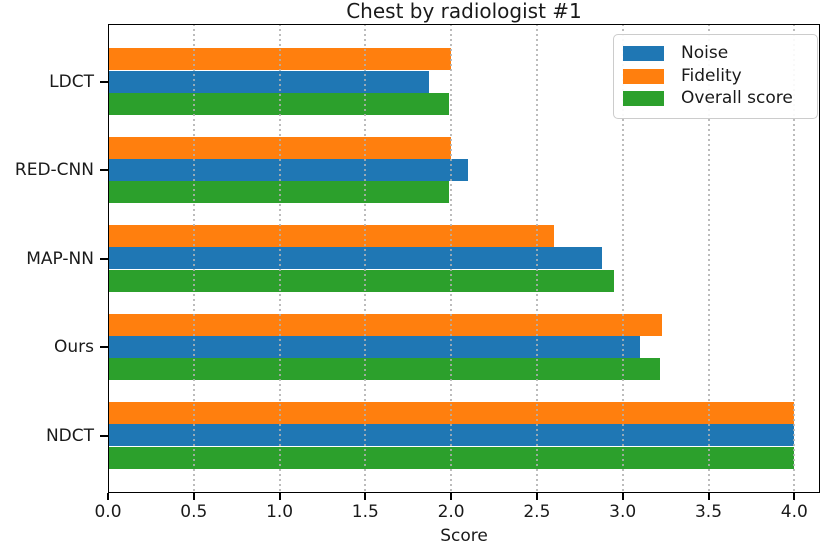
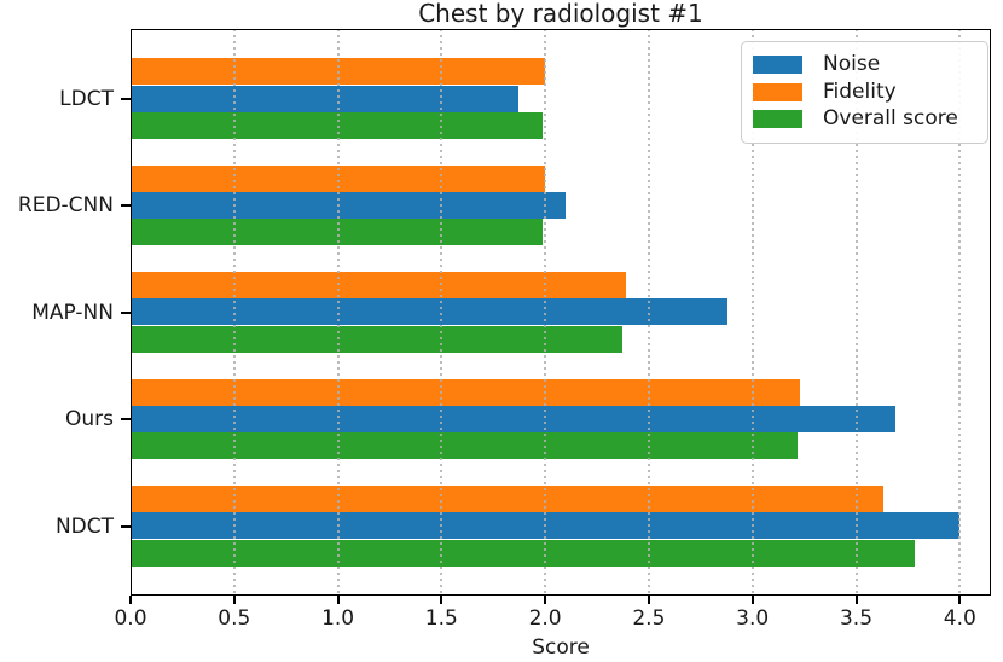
Fidelity/MAP-NN: 2.60 -> 2.39
Overall score/MAP-NN: 2.95 -> 2.37
Noise/Ours: 3.10 -> 3.69
Fidelity/NDCT: 4.00 -> 3.63
Overall score/NDCT: 4.00 -> 3.78
